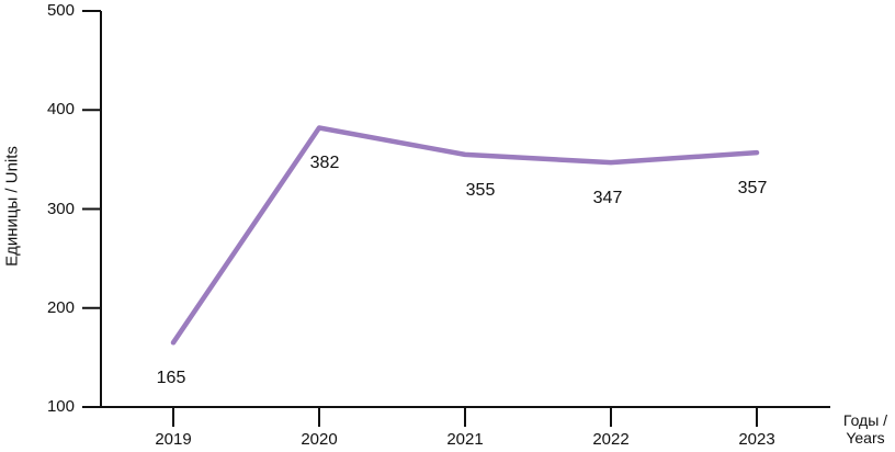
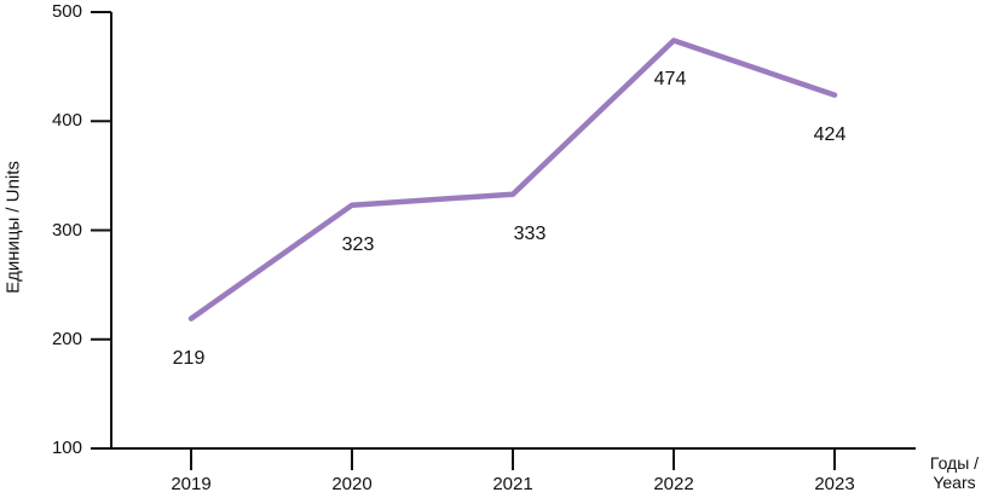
2019: 165 -> 219
2020: 382 -> 323
2021: 355 -> 333
2022: 347 -> 474
2023: 357 -> 424
